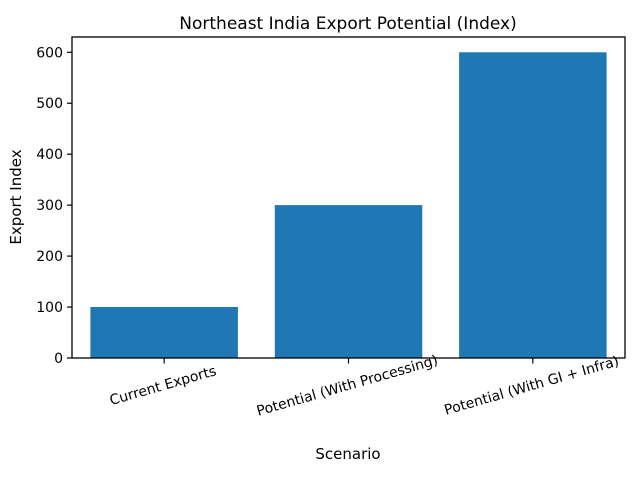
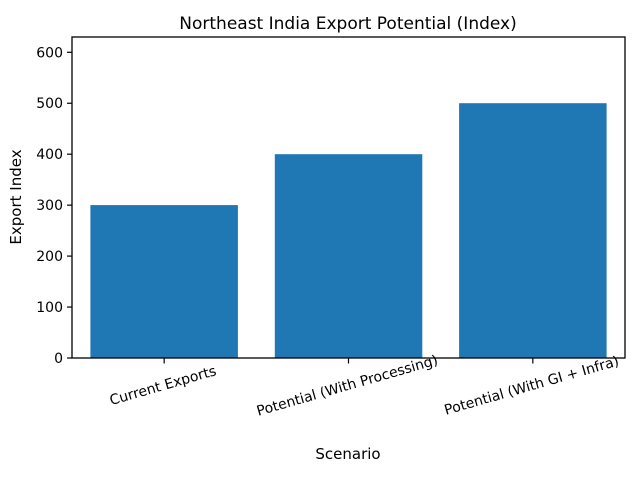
Current Exports: 100 -> 300
Potential (With Processing): 300 -> 400
Potential (With GI + Infra): 600 -> 500
